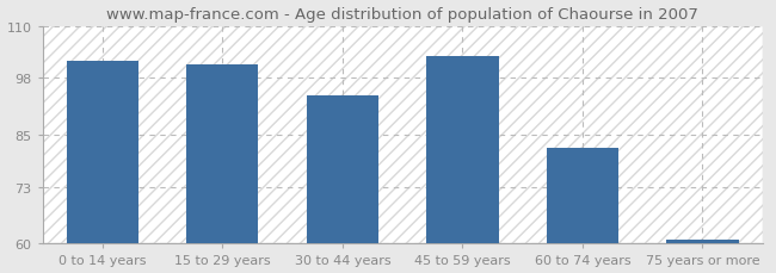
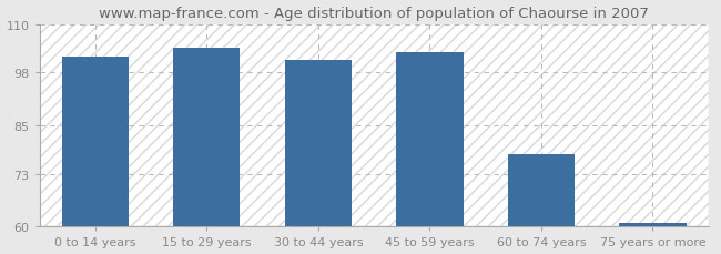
15 to 29 years: 101.0 -> 104.0
30 to 44 years: 94.0 -> 101.0
60 to 74 years: 82.0 -> 78.0
